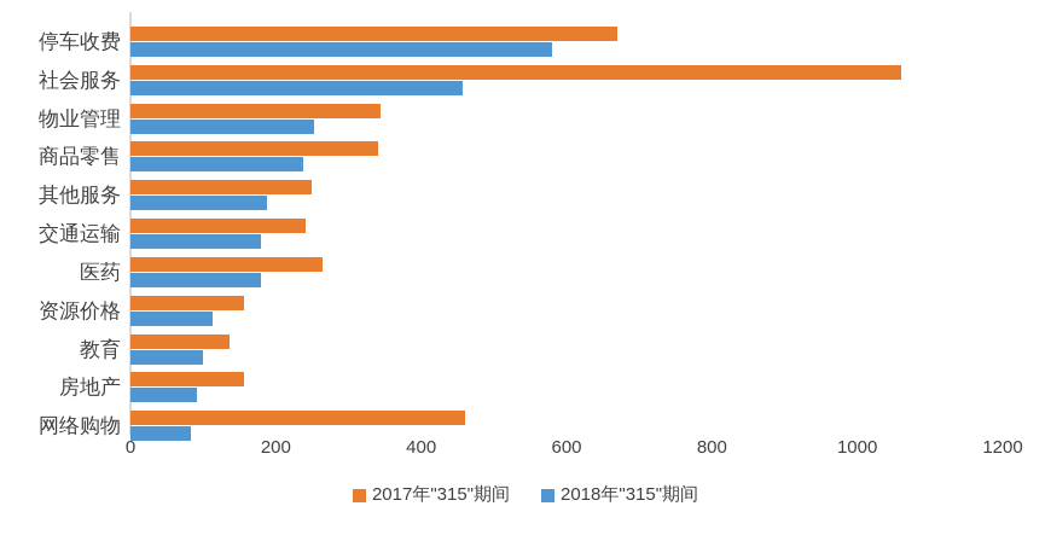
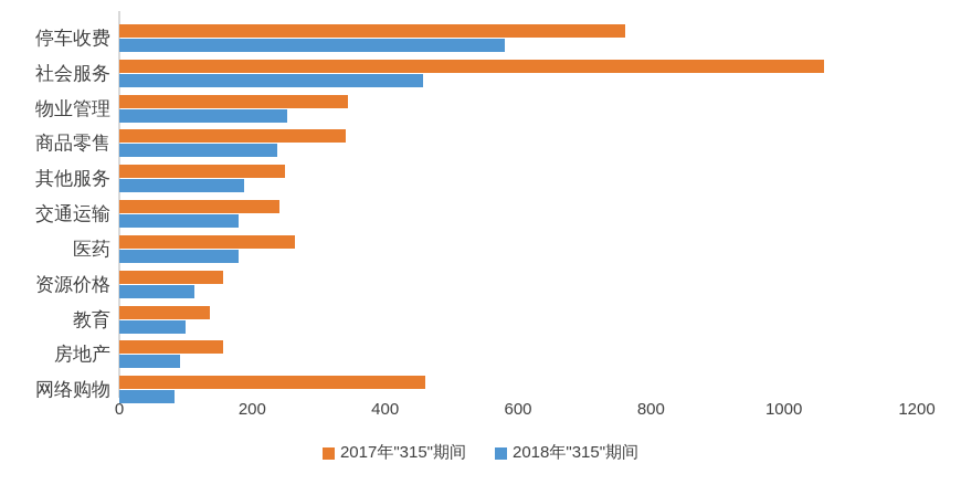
2017年"315"期间/停车收费: 670 -> 760
